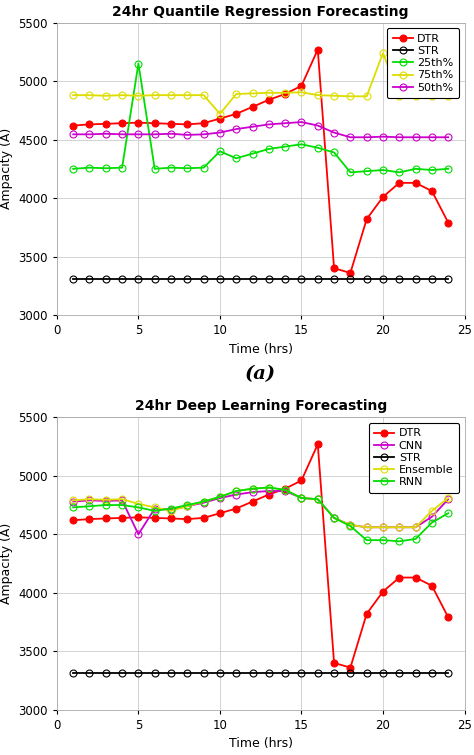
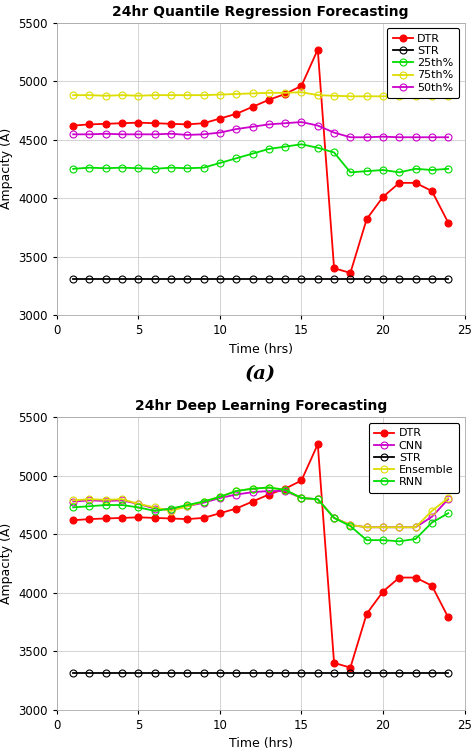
24hr Quantile Regression Forecasting/25th%/5: 5150 -> 4260
24hr Quantile Regression Forecasting/25th%/10: 4400 -> 4300
24hr Quantile Regression Forecasting/75th%/10: 4720 -> 4880
24hr Quantile Regression Forecasting/75th%/20: 5240 -> 4870
24hr Deep Learning Forecasting/CNN/5: 4500 -> 4760
